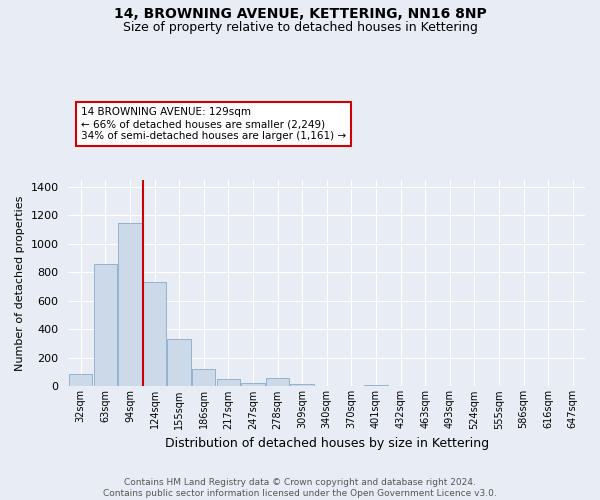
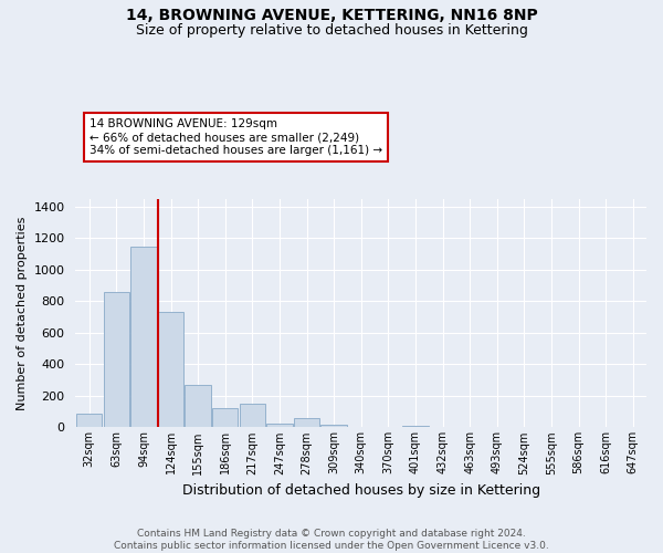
155sqm: 330 -> 270
217sqm: 50 -> 150
